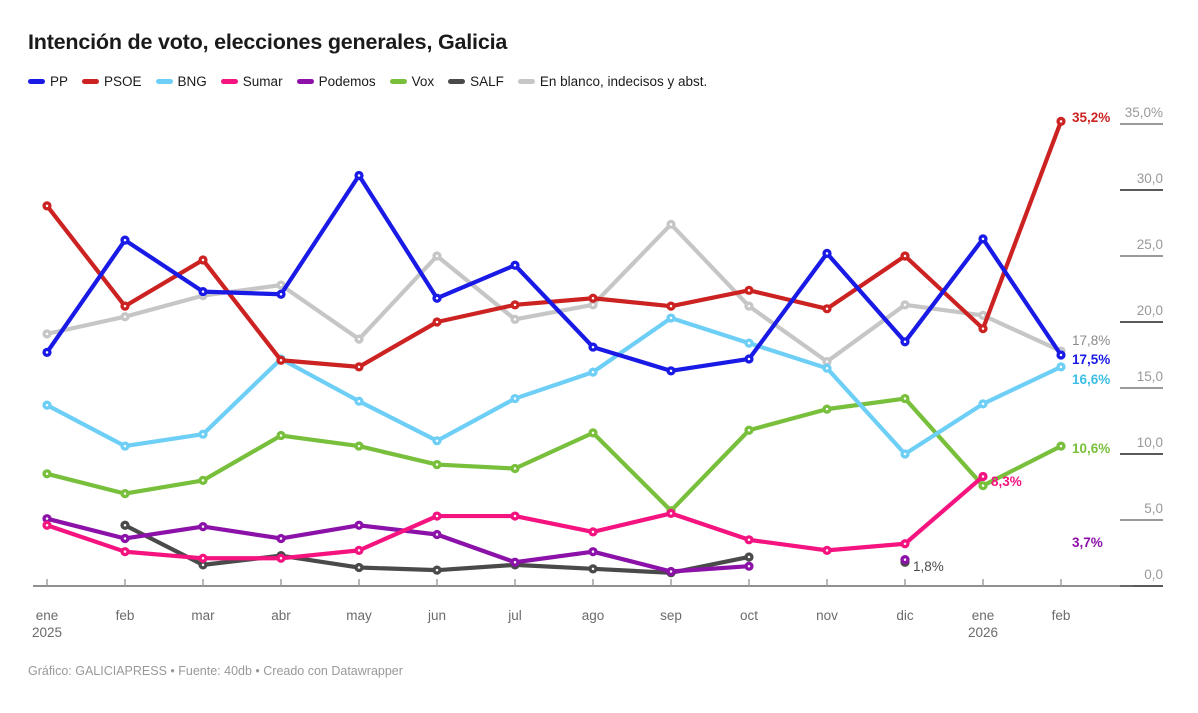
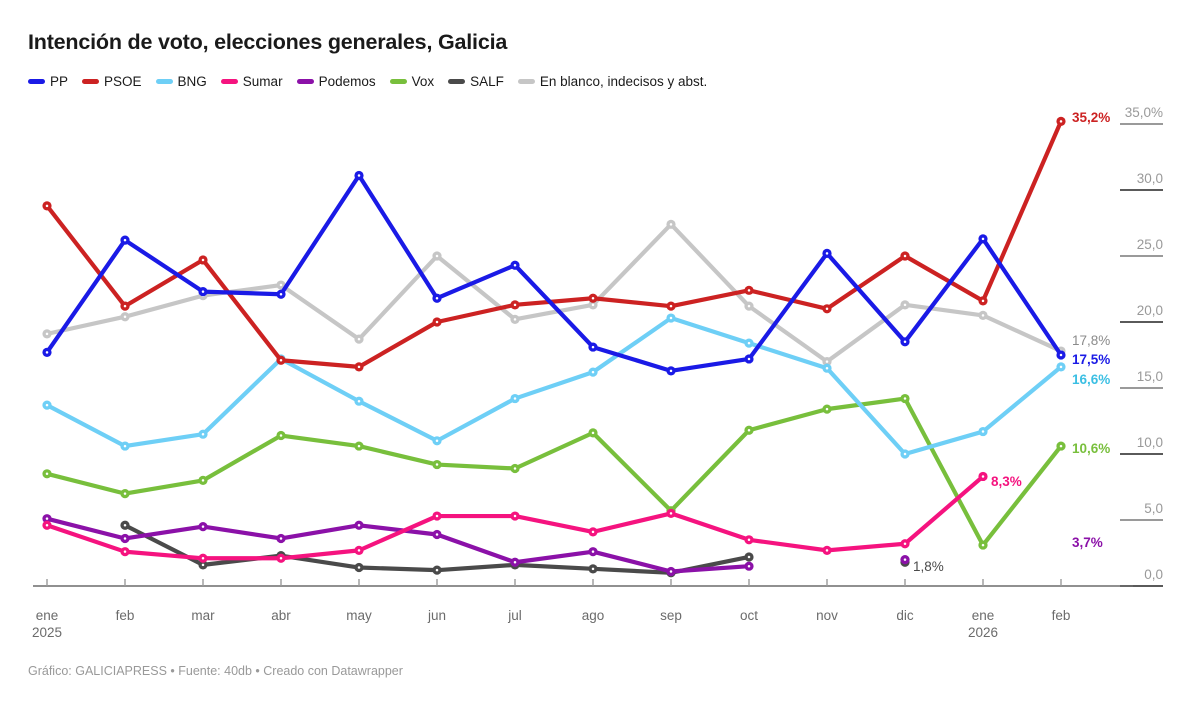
PSOE/ene 2026: 19,5% -> 21,6%
BNG/ene 2026: 13,8% -> 11,7%
Vox/ene 2026: 7,6% -> 3,1%
